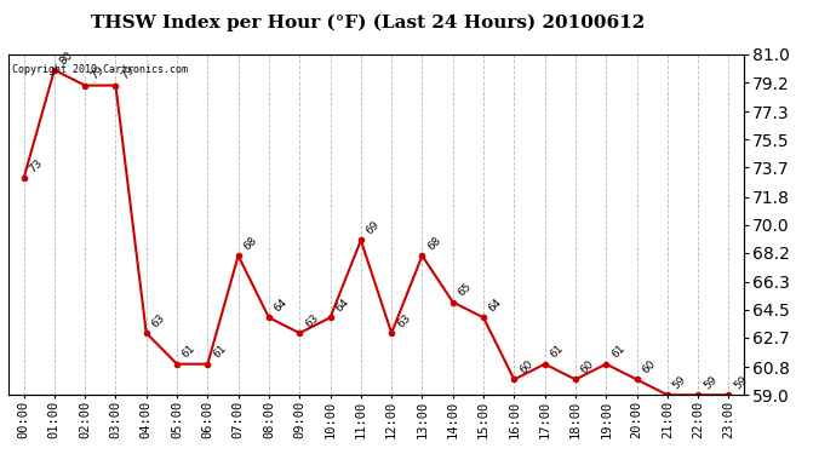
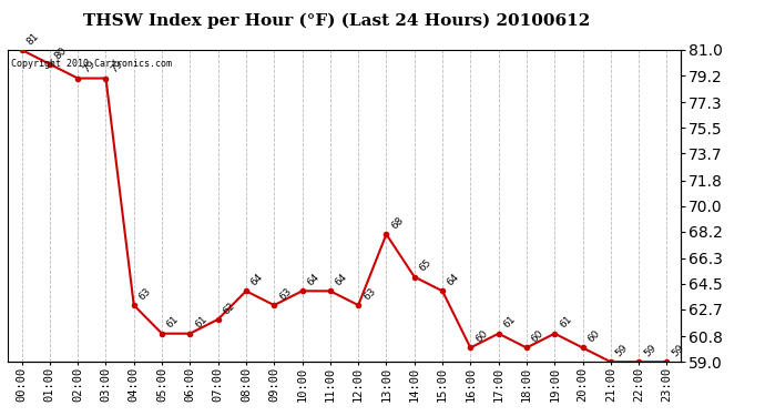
00:00: 73 -> 81
07:00: 68 -> 62
11:00: 69 -> 64
